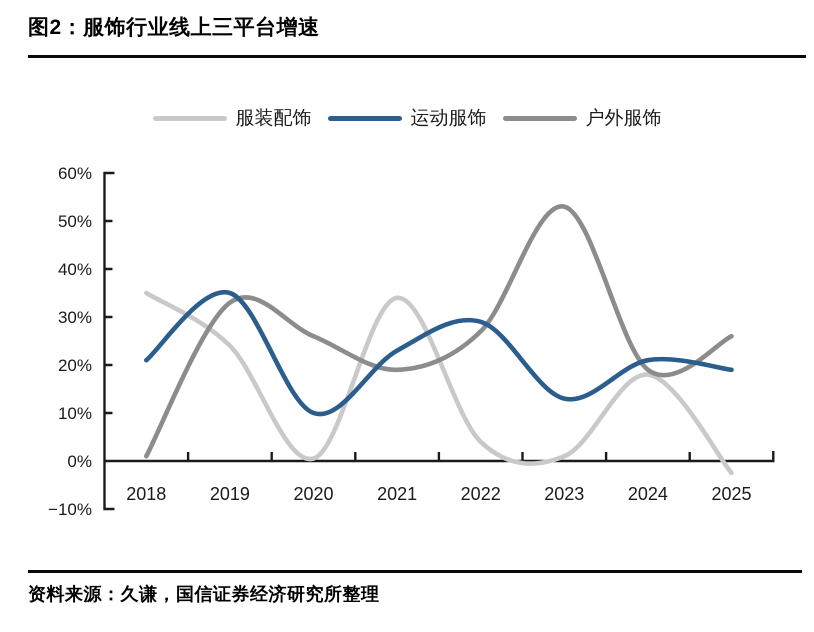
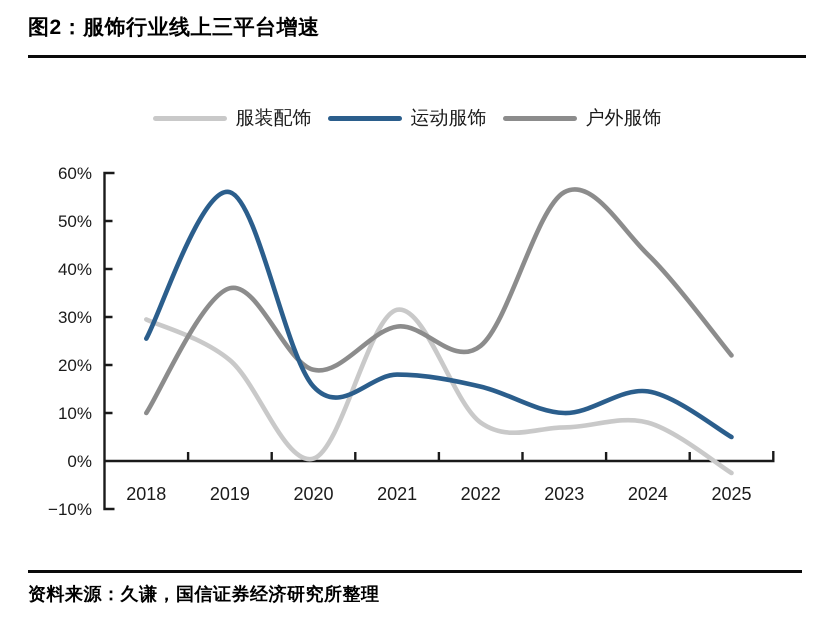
服装配饰/2018: 35% -> 30%
运动服饰/2018: 21% -> 26%
户外服饰/2018: 1% -> 10%
服装配饰/2019: 24% -> 21%
运动服饰/2019: 35% -> 56%
户外服饰/2019: 33% -> 36%
运动服饰/2020: 10% -> 16%
户外服饰/2020: 26% -> 19%
服装配饰/2021: 34% -> 32%
运动服饰/2021: 23% -> 18%
户外服饰/2021: 19% -> 28%
服装配饰/2022: 4% -> 8%
运动服饰/2022: 29% -> 16%
户外服饰/2022: 27% -> 24%
服装配饰/2023: 1% -> 7%
运动服饰/2023: 13% -> 10%
户外服饰/2023: 53% -> 56%
服装配饰/2024: 18% -> 8%
运动服饰/2024: 21% -> 14%
户外服饰/2024: 19% -> 43%
运动服饰/2025: 19% -> 5%
户外服饰/2025: 26% -> 22%
